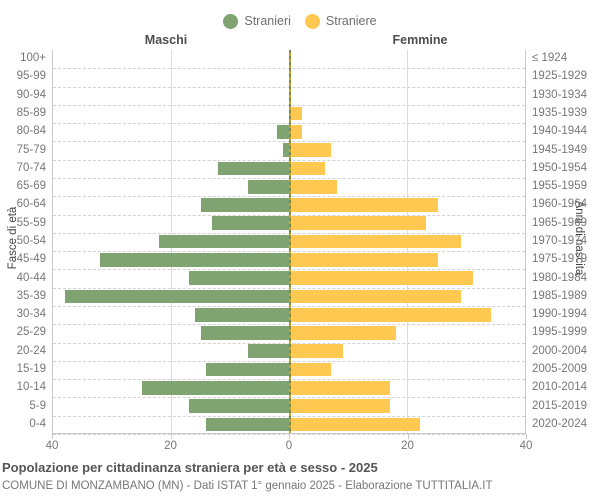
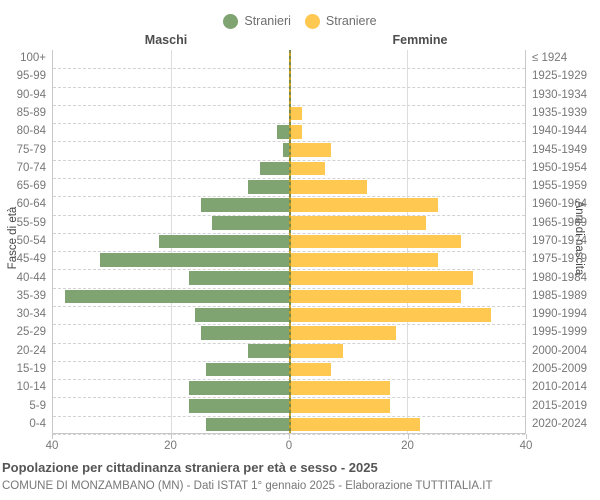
Stranieri/70-74: 12 -> 5
Straniere/65-69: 8 -> 13
Stranieri/10-14: 25 -> 17
